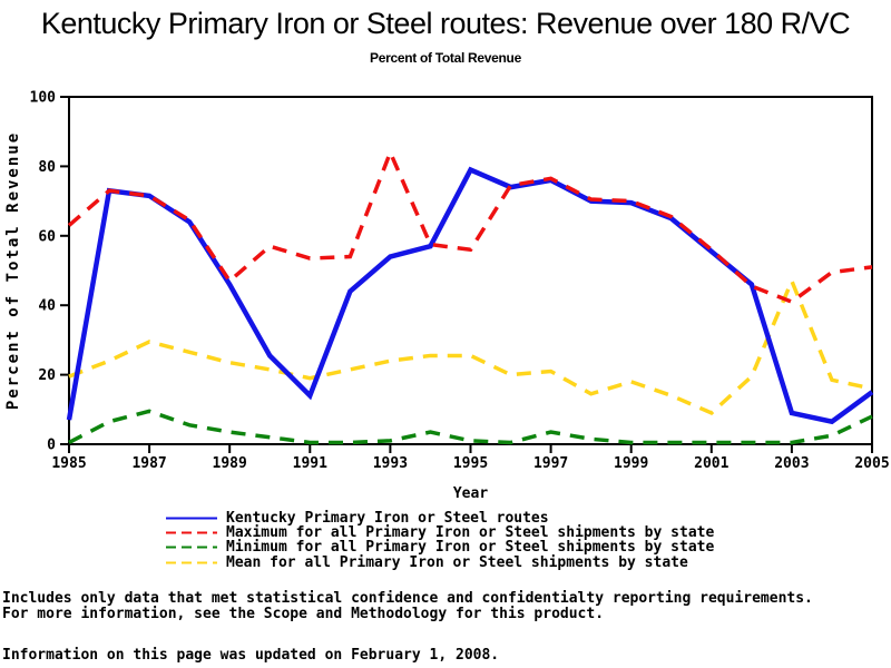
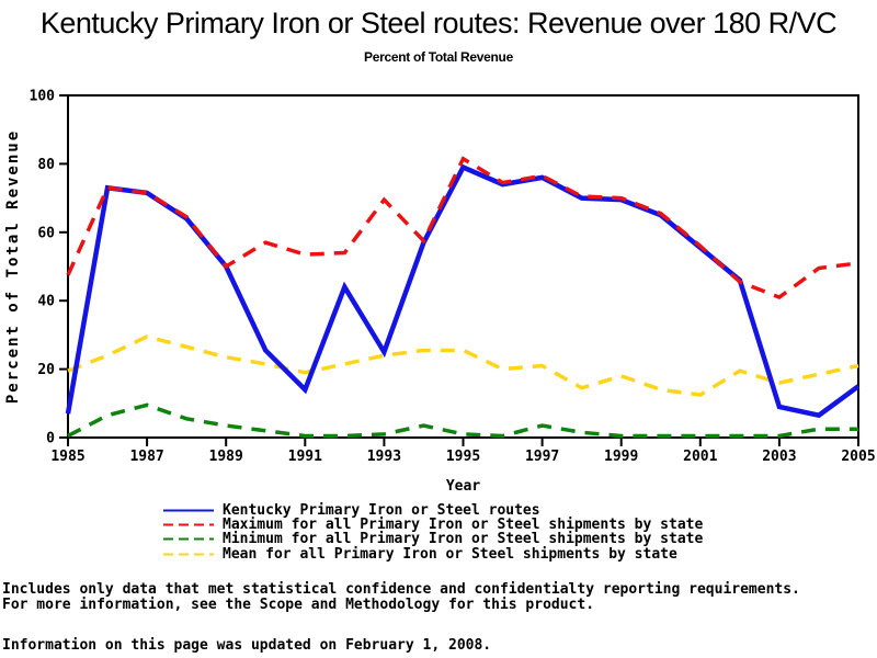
Maximum for all Primary Iron or Steel shipments by state/1985: 63 -> 48
Kentucky Primary Iron or Steel routes/1989: 46 -> 50
Maximum for all Primary Iron or Steel shipments by state/1989: 47 -> 50
Kentucky Primary Iron or Steel routes/1993: 54 -> 25
Maximum for all Primary Iron or Steel shipments by state/1993: 84 -> 70
Maximum for all Primary Iron or Steel shipments by state/1995: 56 -> 82
Mean for all Primary Iron or Steel shipments by state/2001: 9 -> 12
Mean for all Primary Iron or Steel shipments by state/2003: 47 -> 16
Minimum for all Primary Iron or Steel shipments by state/2005: 8 -> 2
Mean for all Primary Iron or Steel shipments by state/2005: 16 -> 21
